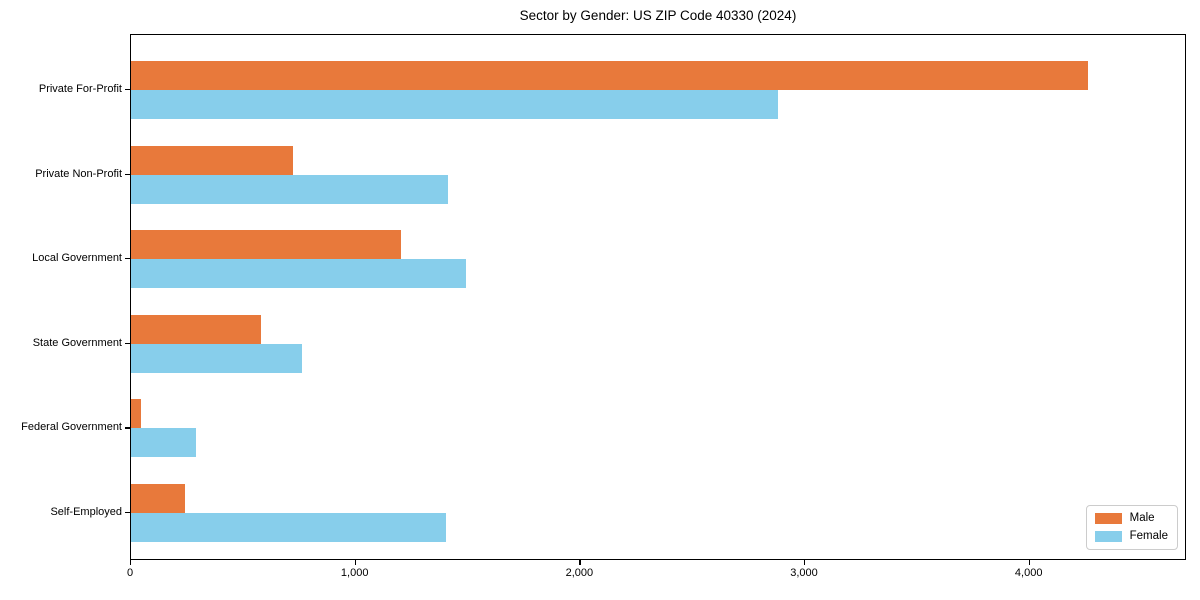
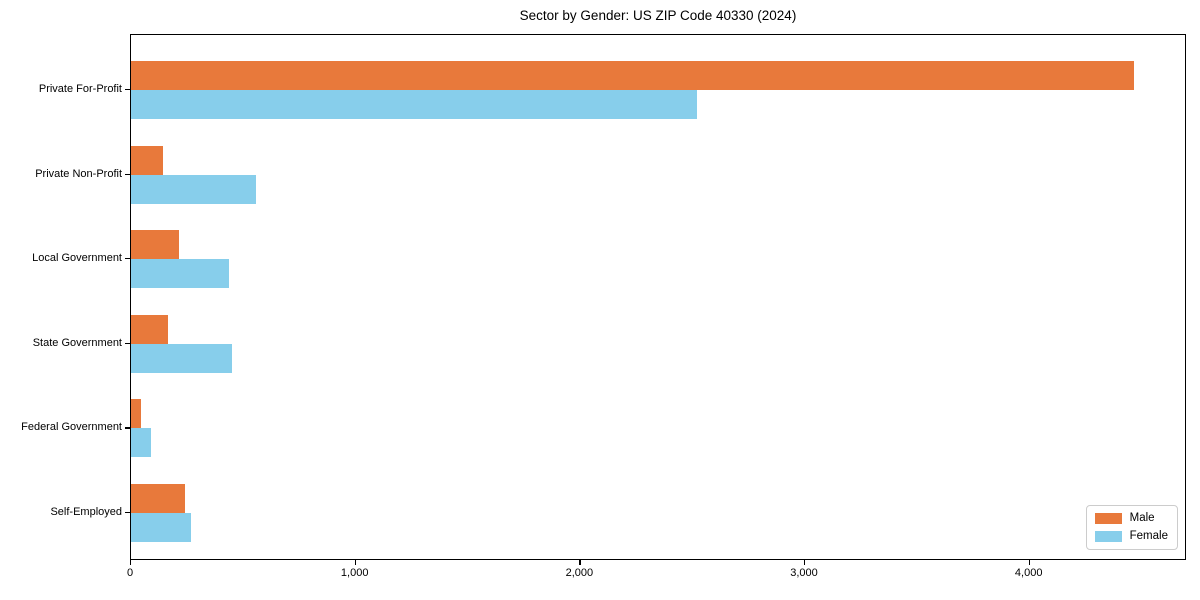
Male/Private For-Profit: 4260 -> 4460
Female/Private For-Profit: 2880 -> 2520
Male/Private Non-Profit: 720 -> 140
Female/Private Non-Profit: 1410 -> 560
Male/Local Government: 1200 -> 220
Female/Local Government: 1490 -> 440
Male/State Government: 580 -> 160
Female/State Government: 760 -> 450
Female/Federal Government: 290 -> 90
Female/Self-Employed: 1400 -> 260
